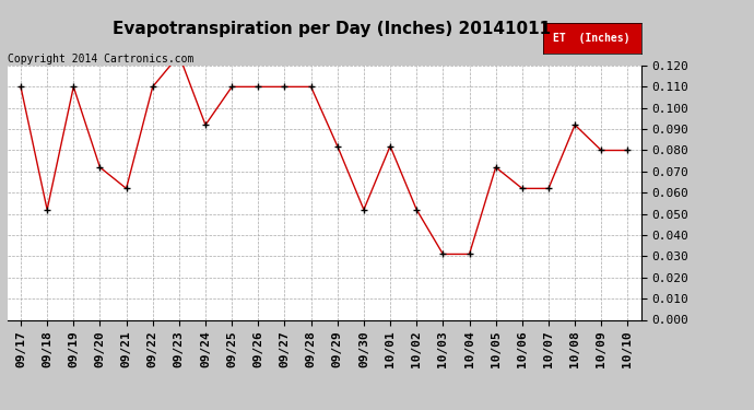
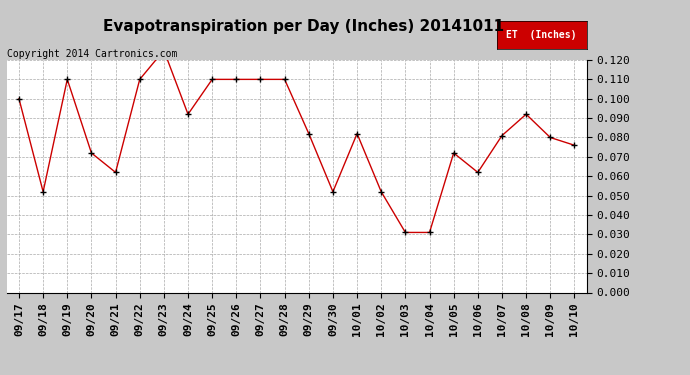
09/17: 0.110 -> 0.100
10/07: 0.062 -> 0.081
10/10: 0.080 -> 0.076
